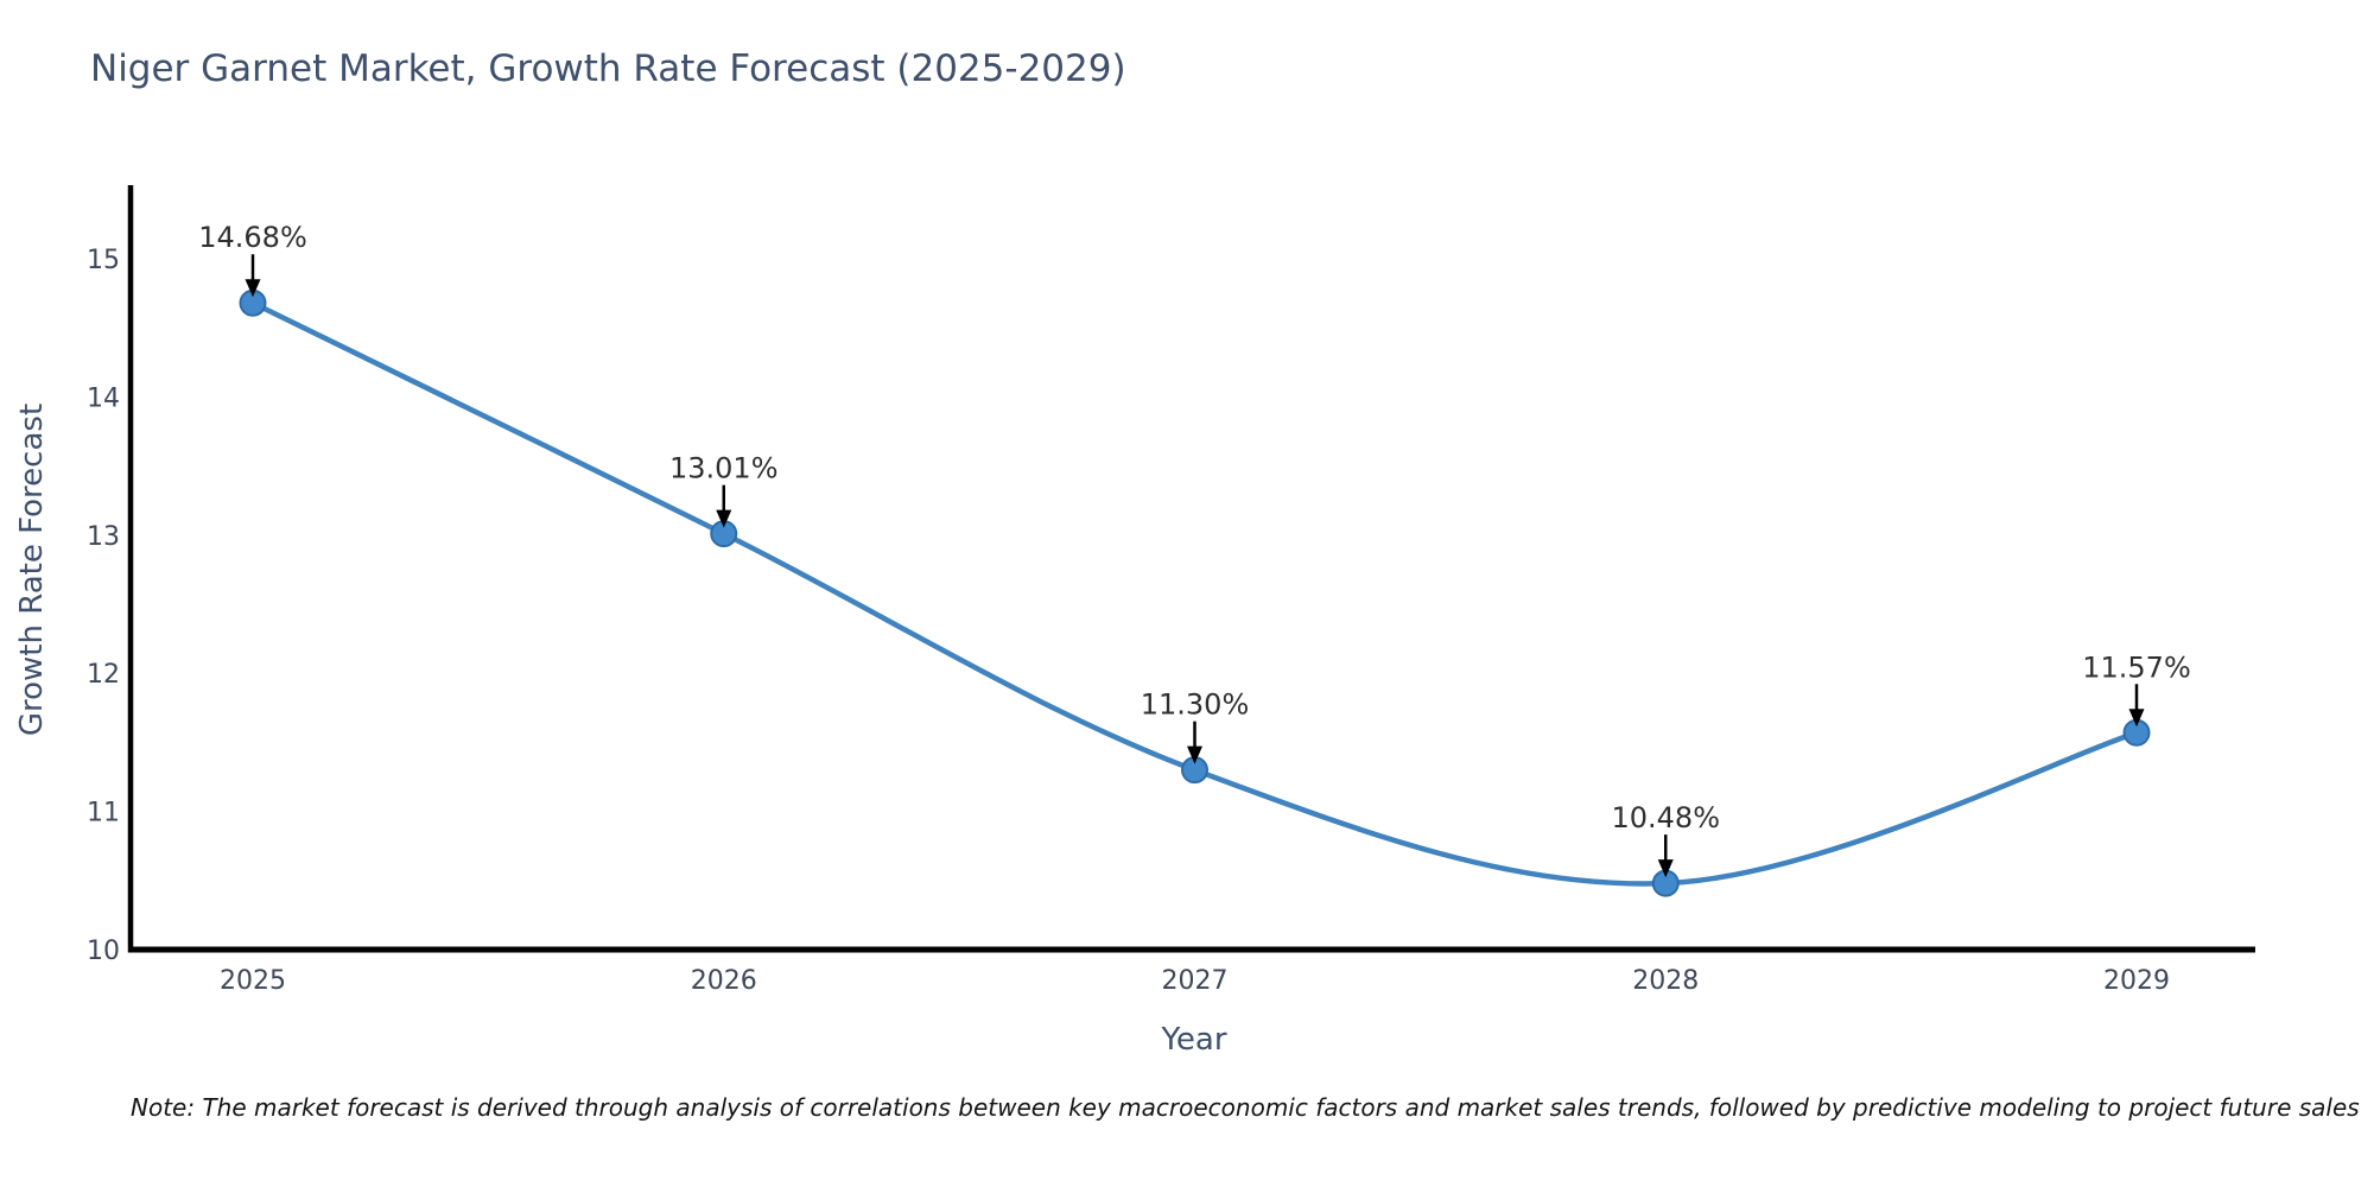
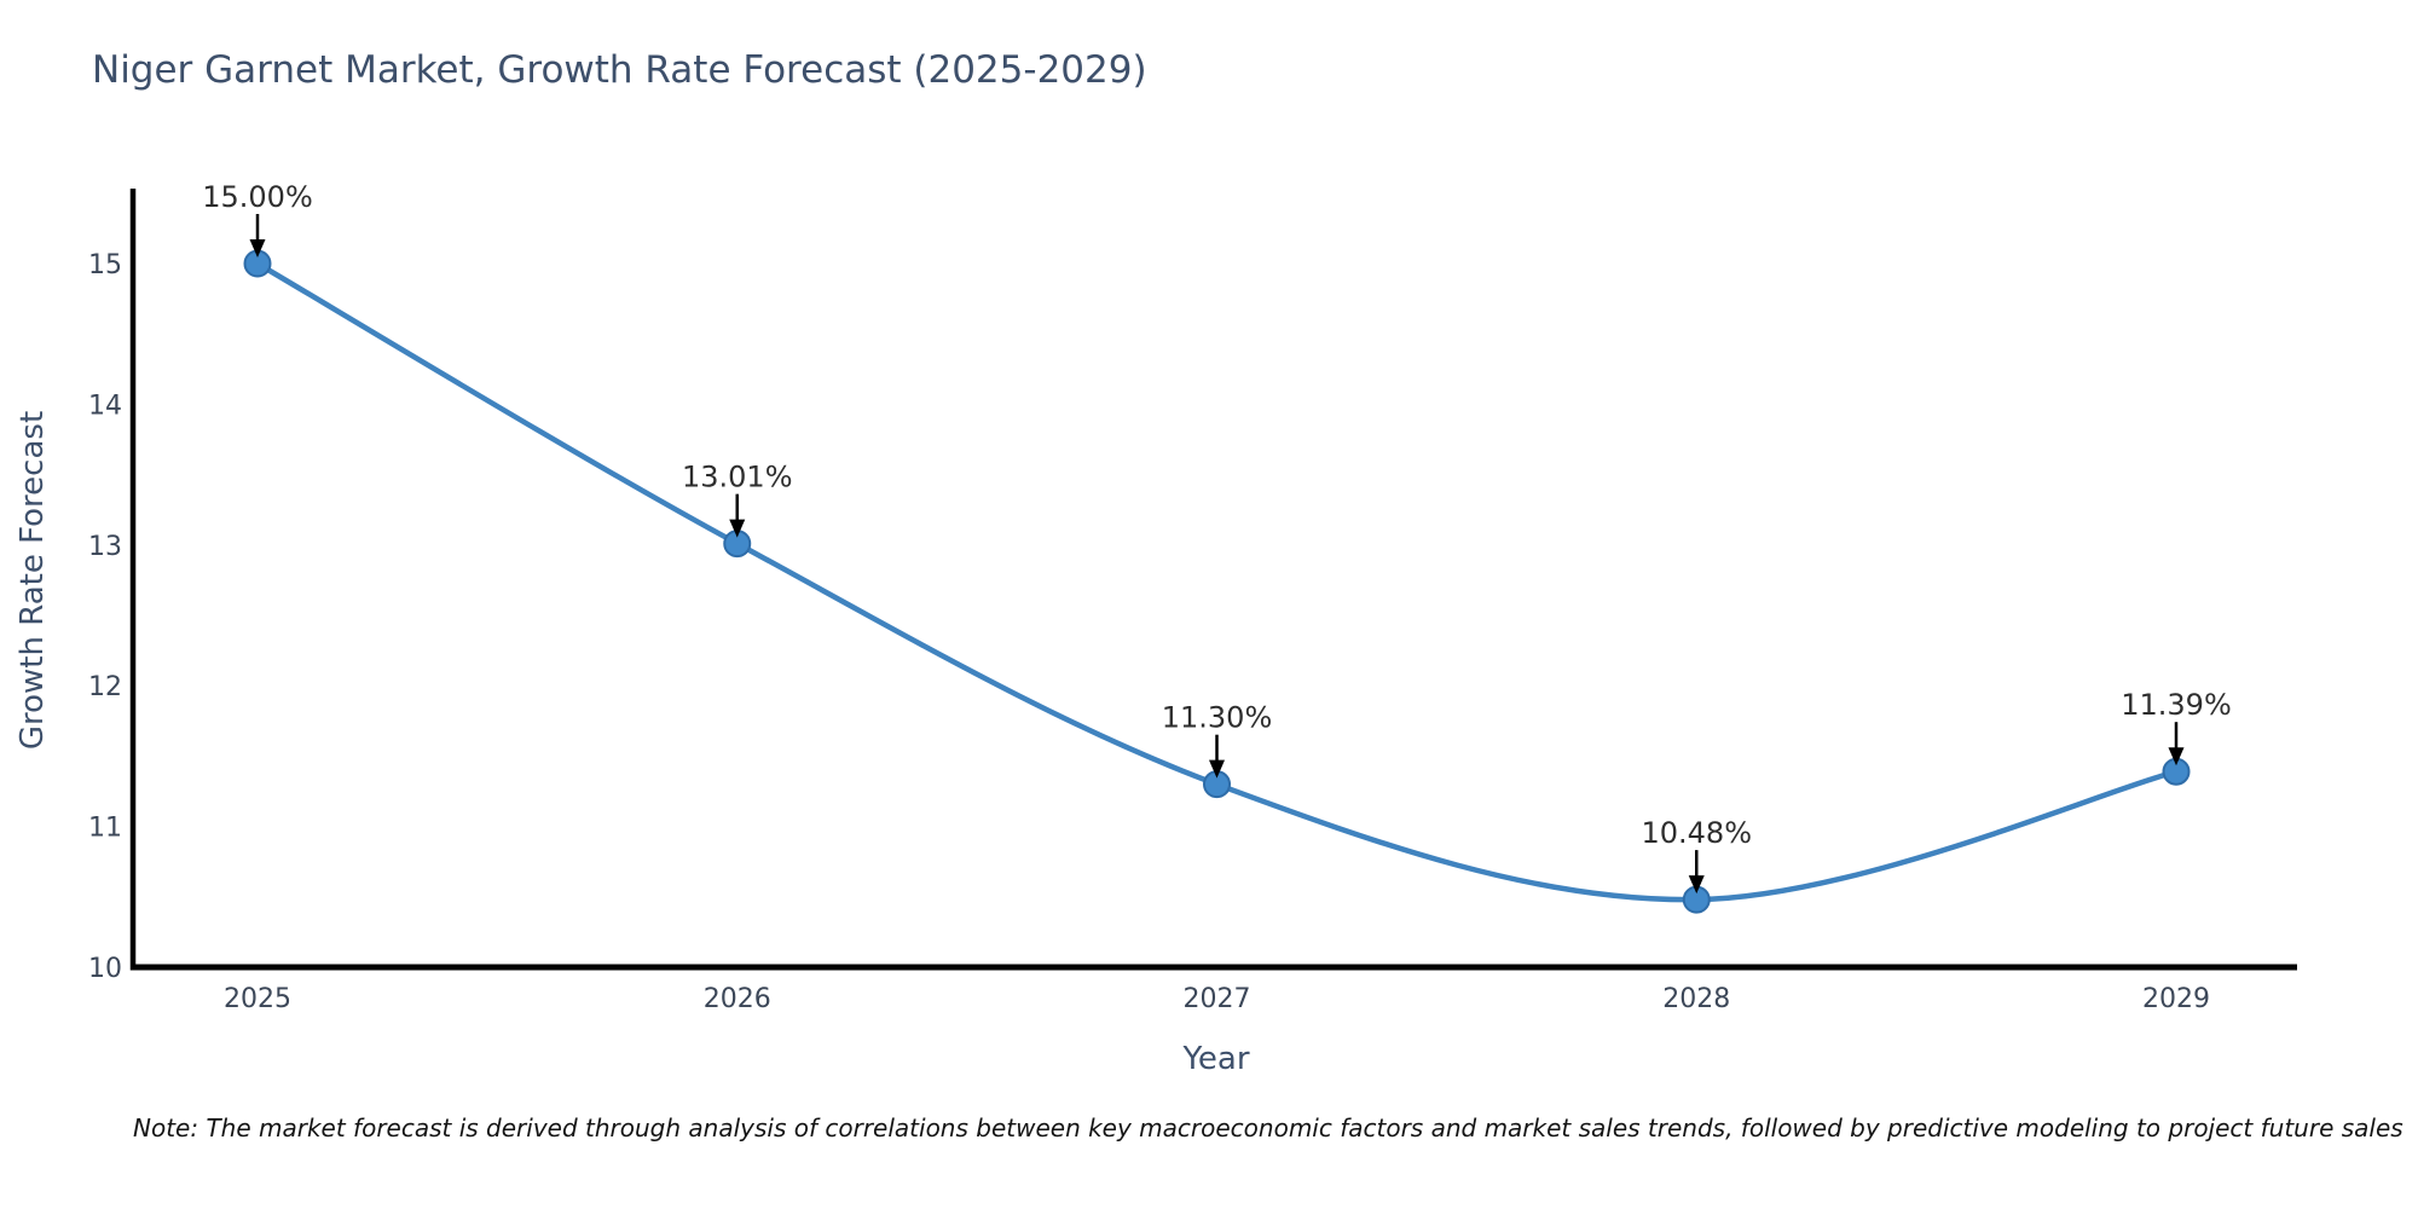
2025: 14.68% -> 15.00%
2029: 11.57% -> 11.39%
